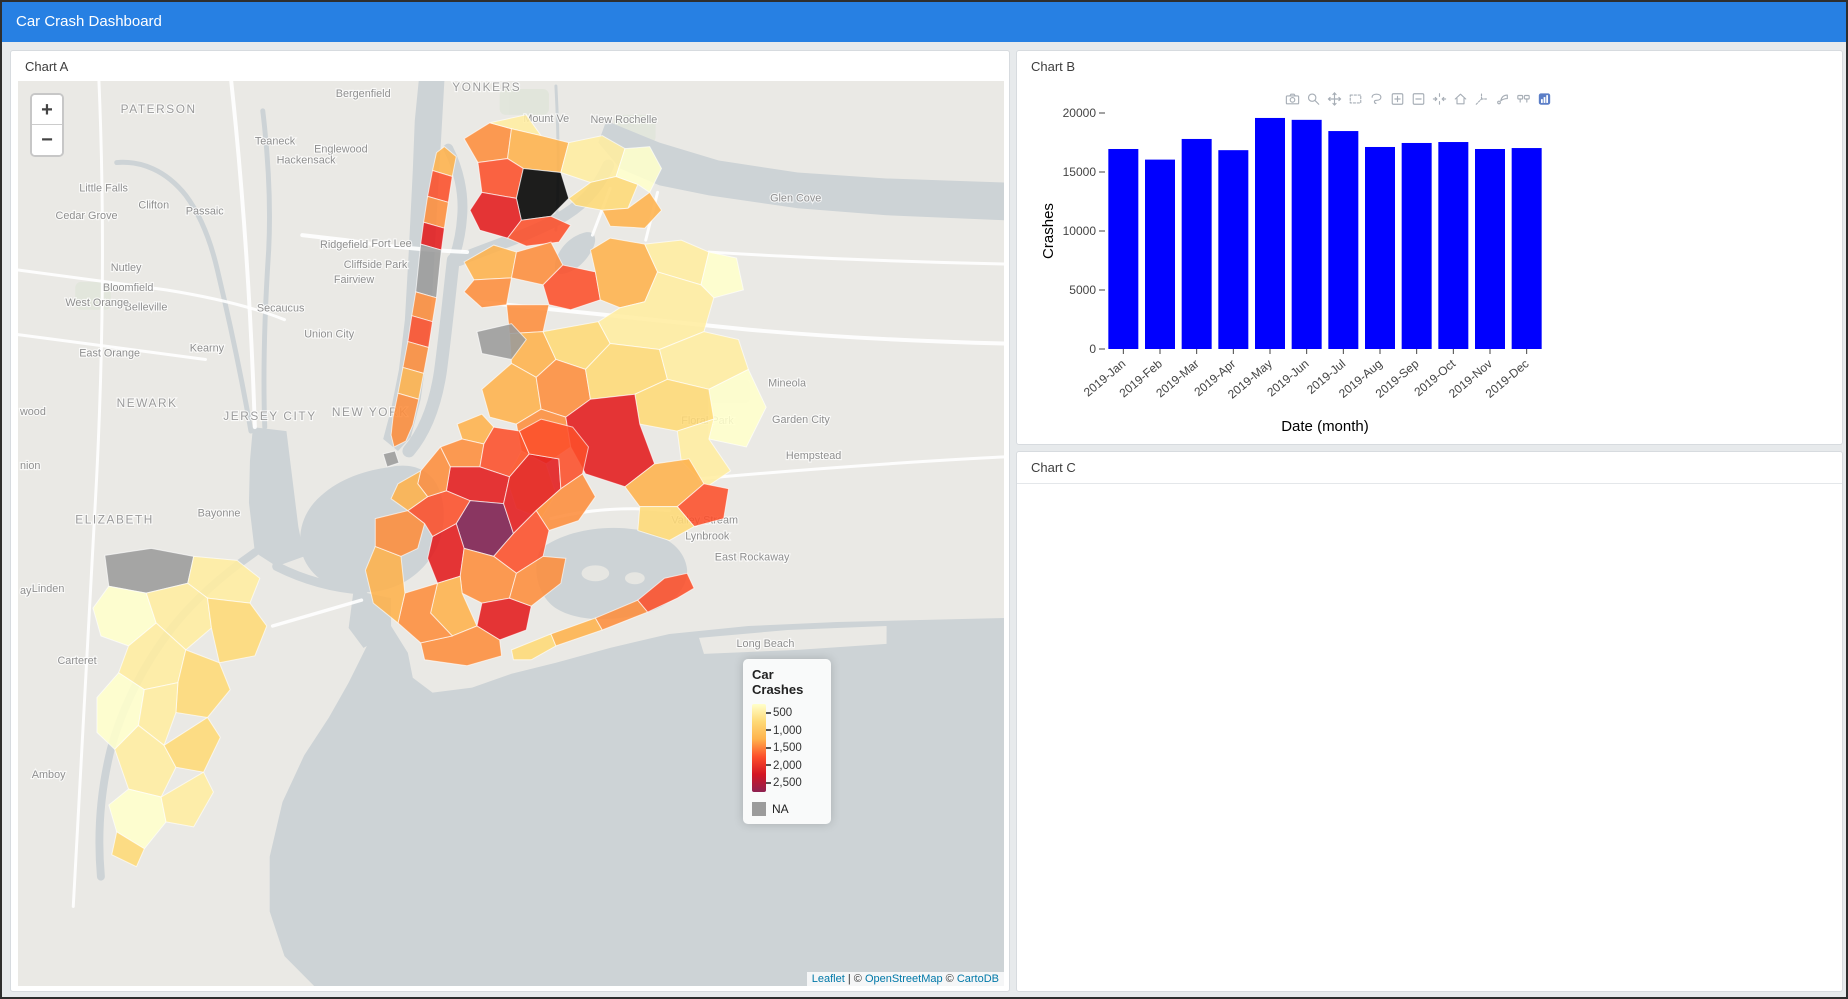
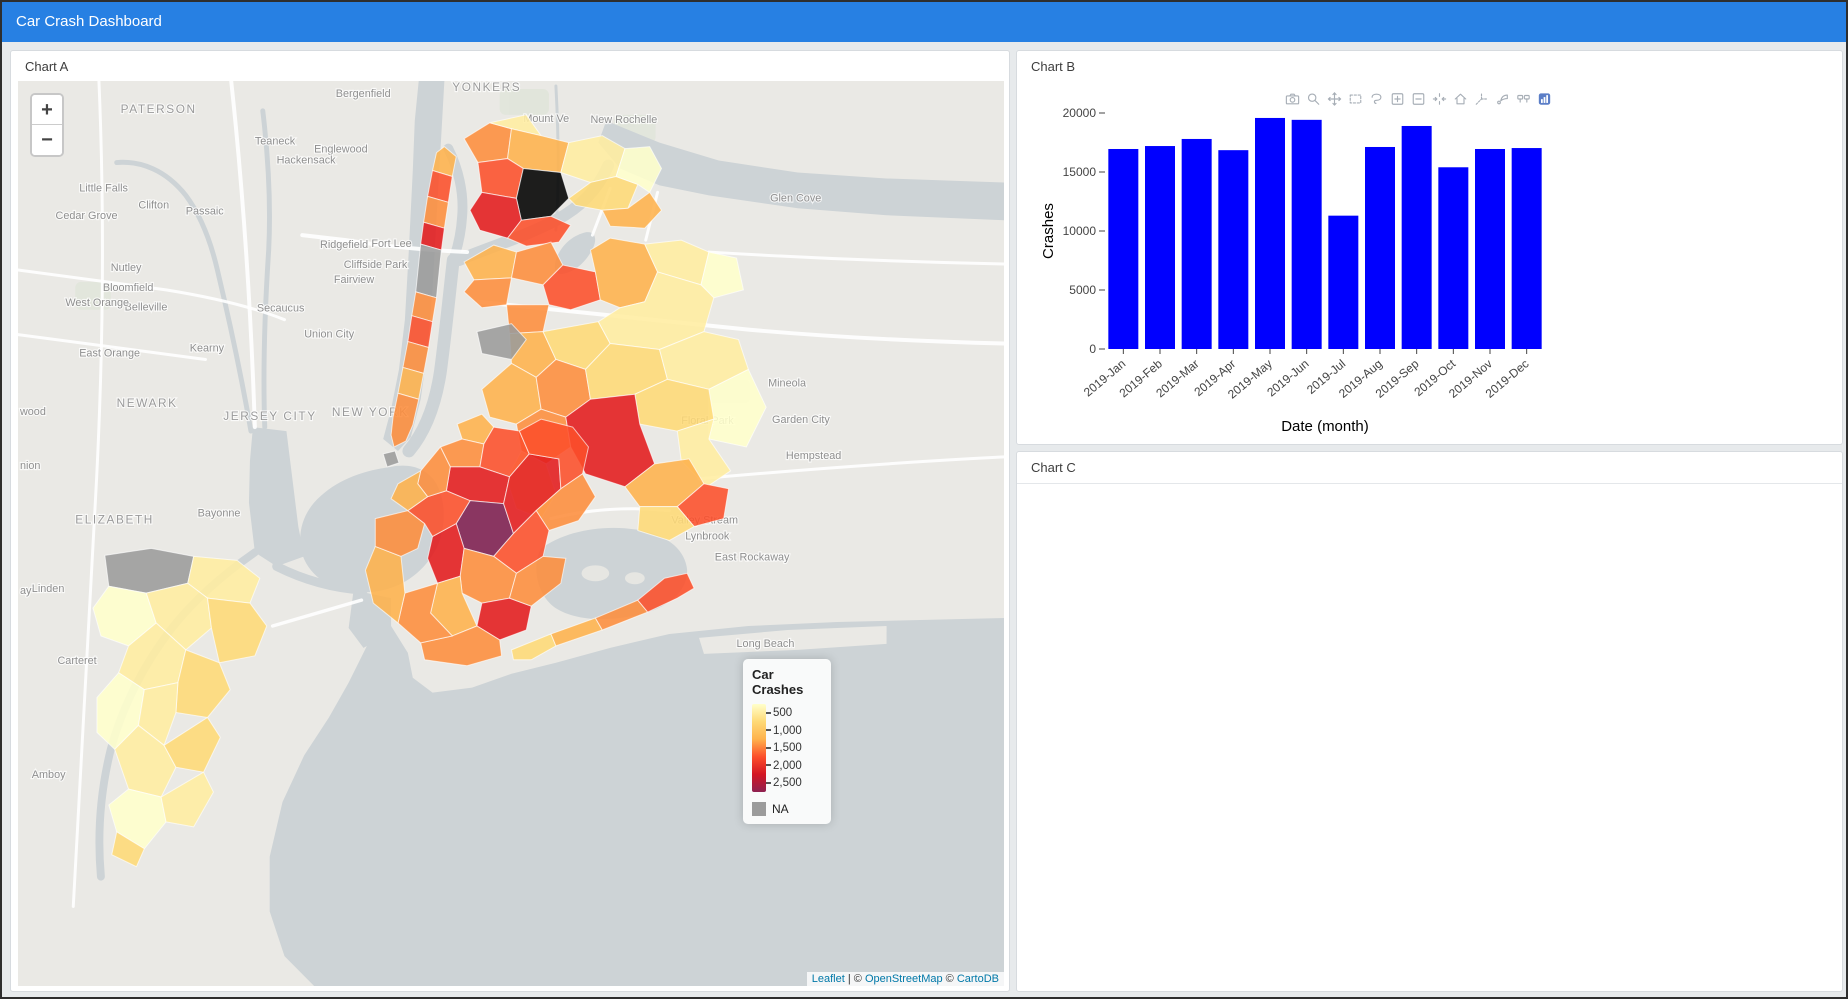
2019-Feb: 16000 -> 17200
2019-Jul: 18500 -> 11300
2019-Sep: 17500 -> 18900
2019-Oct: 17500 -> 15400
